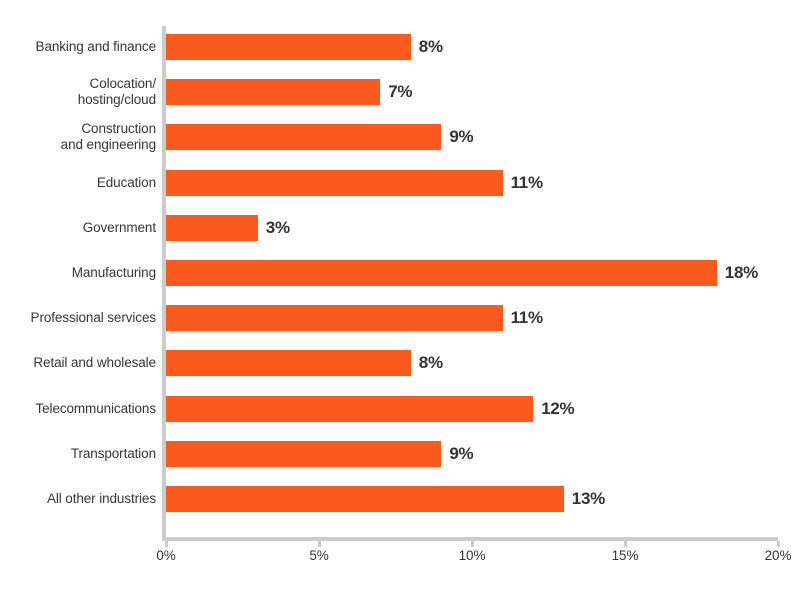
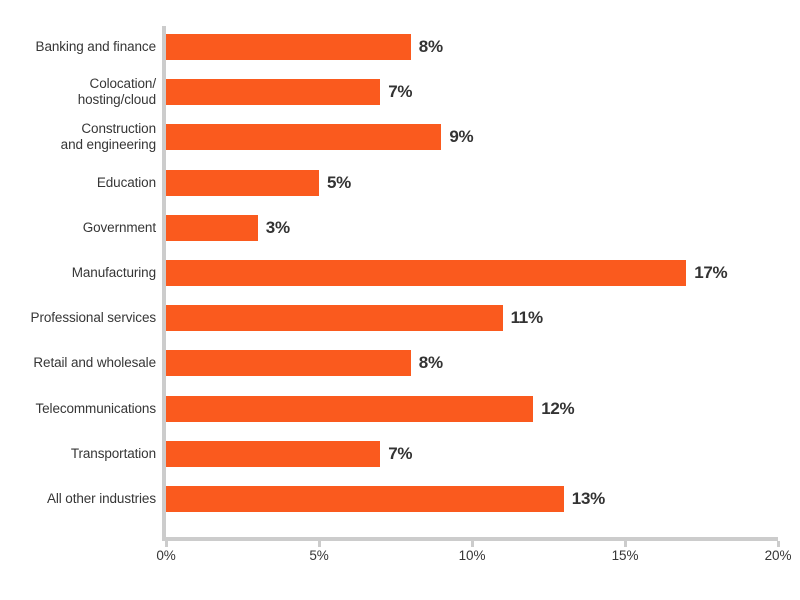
Education: 11% -> 5%
Manufacturing: 18% -> 17%
Transportation: 9% -> 7%
